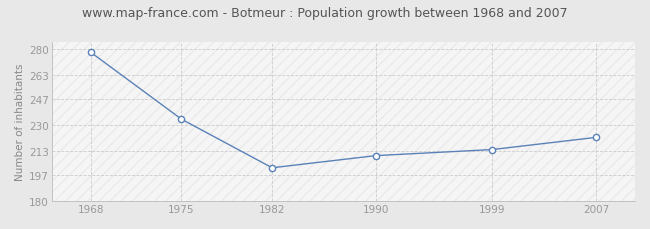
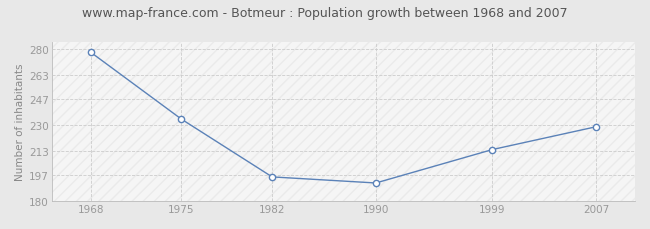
1982: 202 -> 196
1990: 210 -> 192
2007: 222 -> 229
